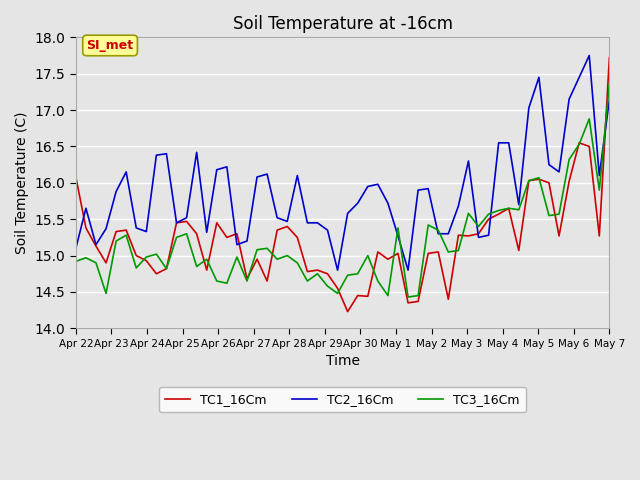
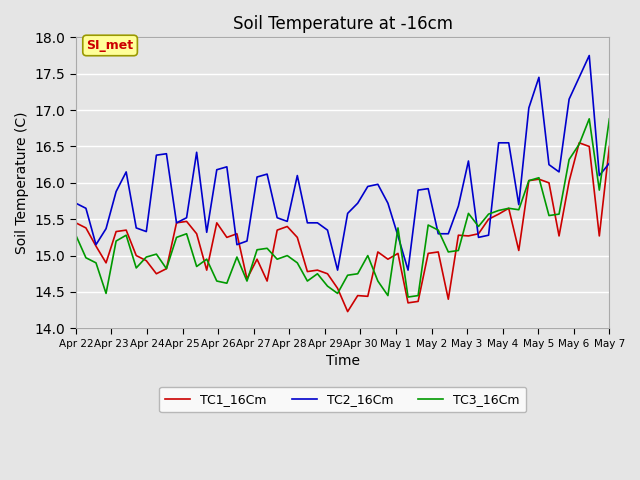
TC1_16Cm/Apr 22: 16.08 -> 15.45
TC2_16Cm/Apr 22: 15.10 -> 15.72
TC3_16Cm/Apr 22: 14.92 -> 15.28
TC1_16Cm/May 7: 17.72 -> 16.50
TC2_16Cm/May 7: 17.14 -> 16.27
TC3_16Cm/May 7: 17.36 -> 16.88
